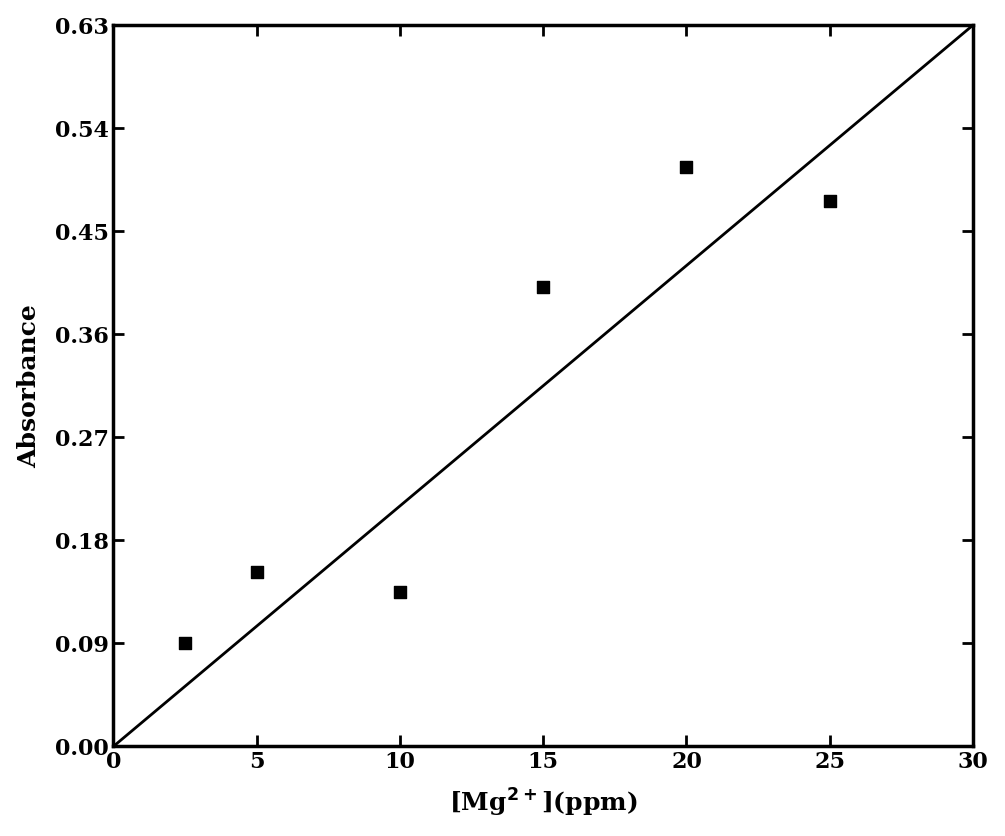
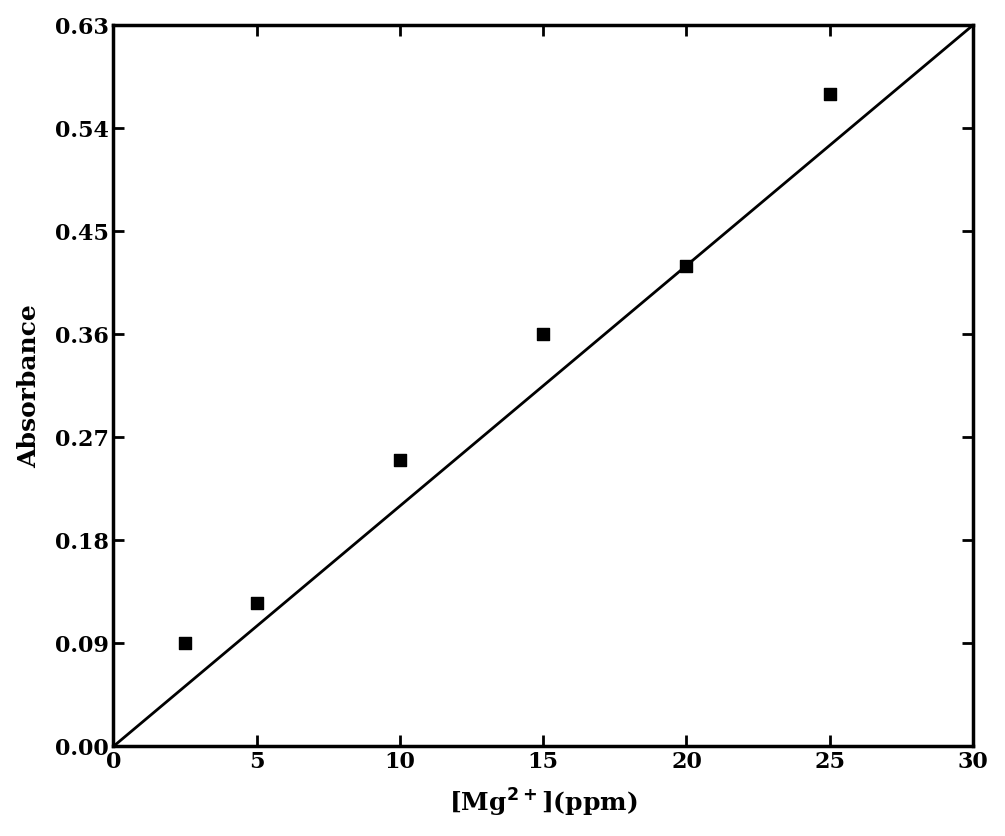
5: 0.152 -> 0.125
10: 0.135 -> 0.250
15: 0.401 -> 0.360
20: 0.506 -> 0.420
25: 0.476 -> 0.570
